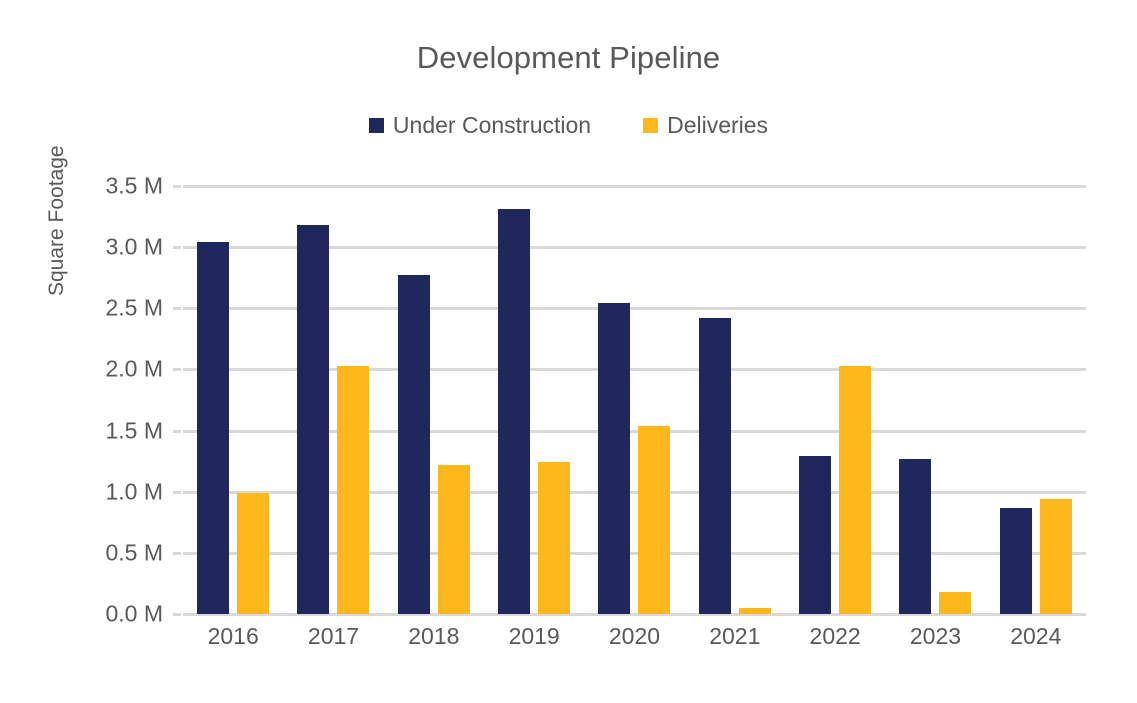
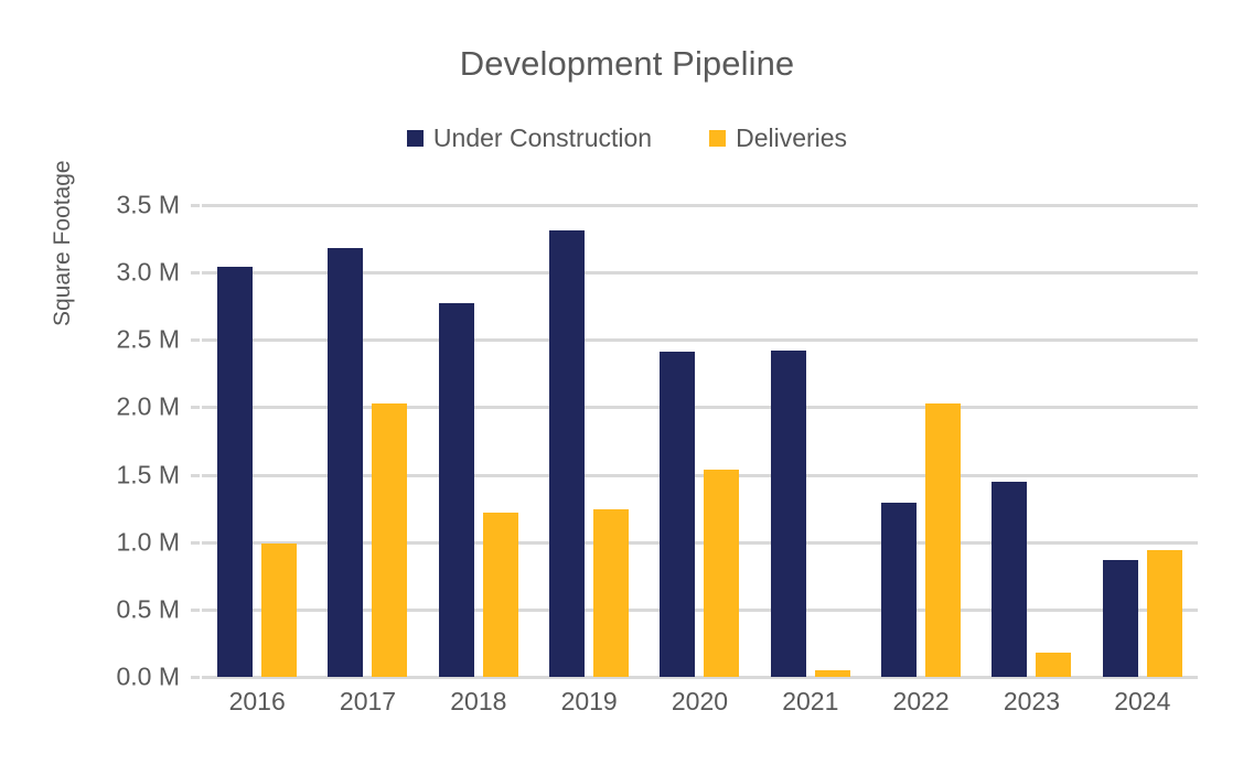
Under Construction/2020: 2.54M -> 2.41M
Under Construction/2023: 1.27M -> 1.45M
